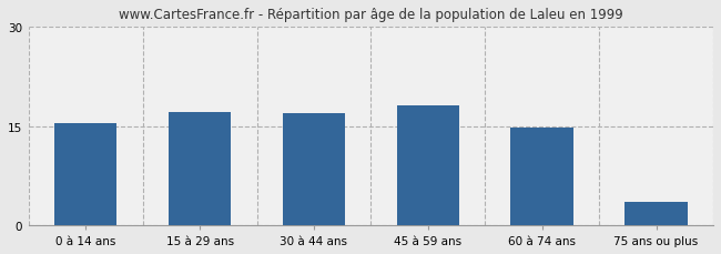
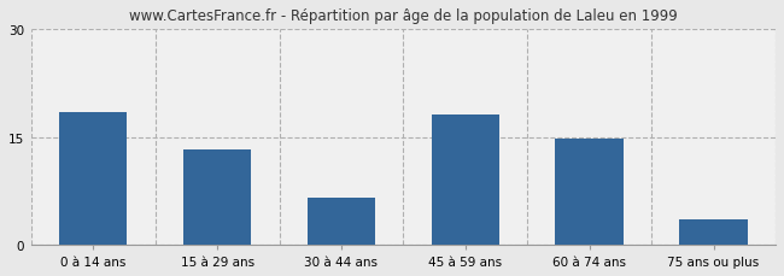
0 à 14 ans: 15.5 -> 18.4
15 à 29 ans: 17.1 -> 13.2
30 à 44 ans: 17.0 -> 6.6
